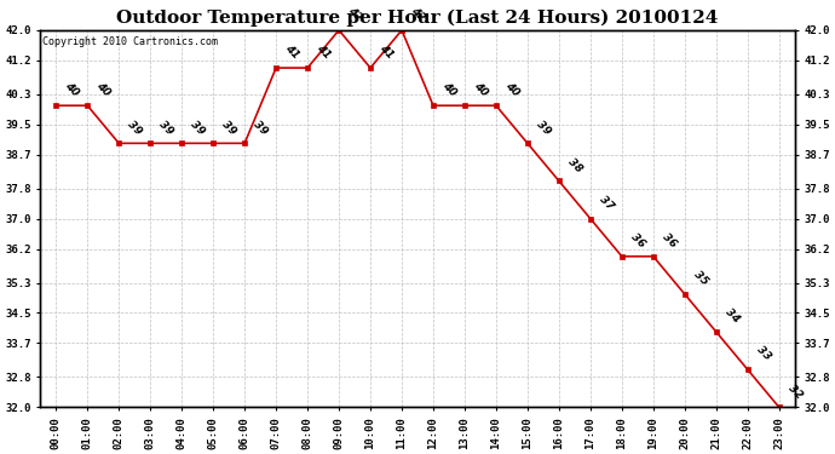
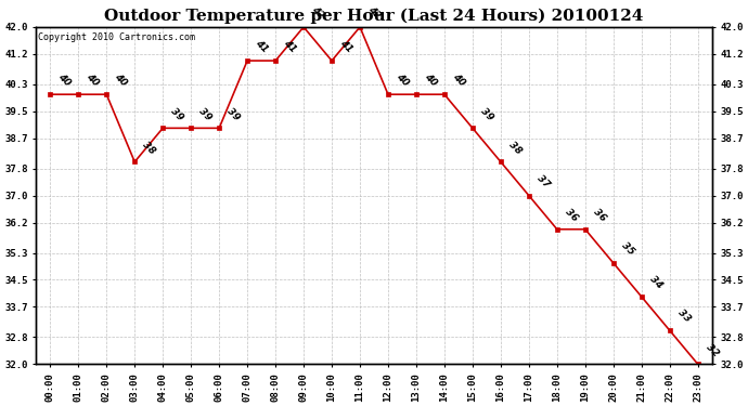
02:00: 39 -> 40
03:00: 39 -> 38
